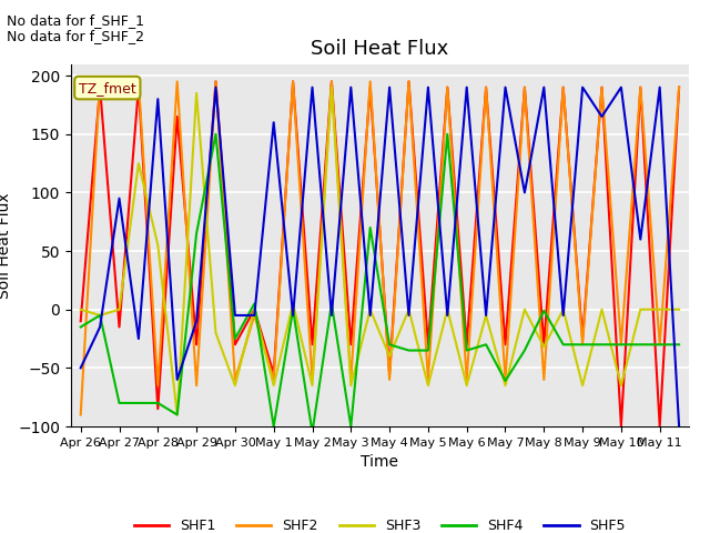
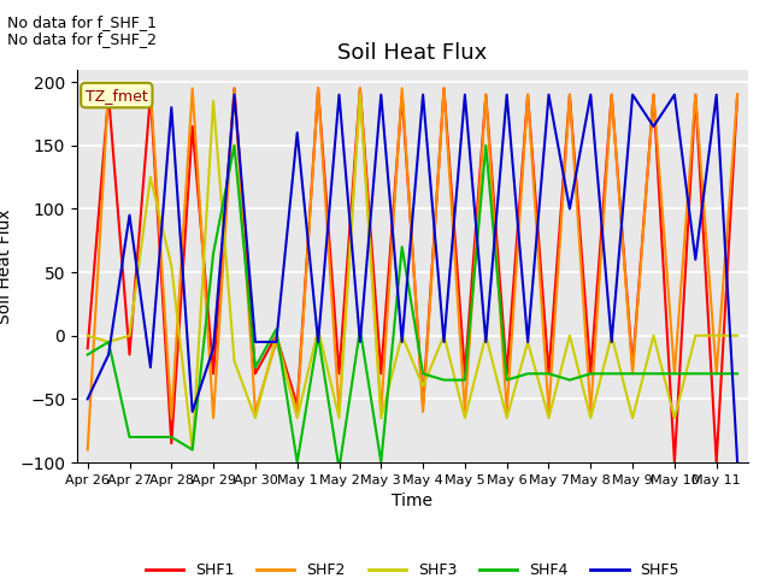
SHF4/May 7: -61 -> -30
SHF3/May 8: -32 -> -65
SHF4/May 8: -1 -> -30
